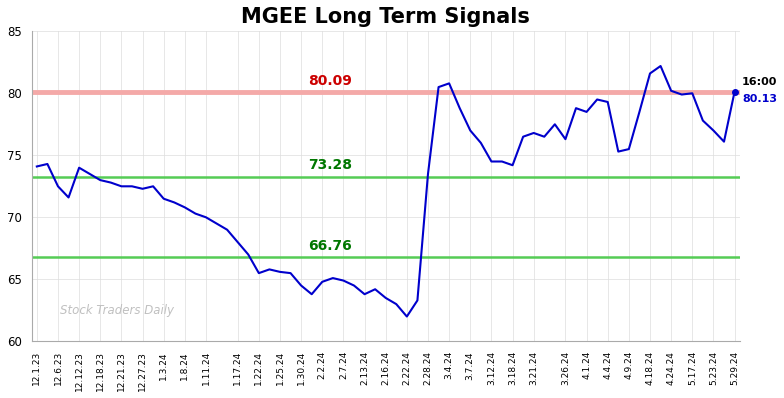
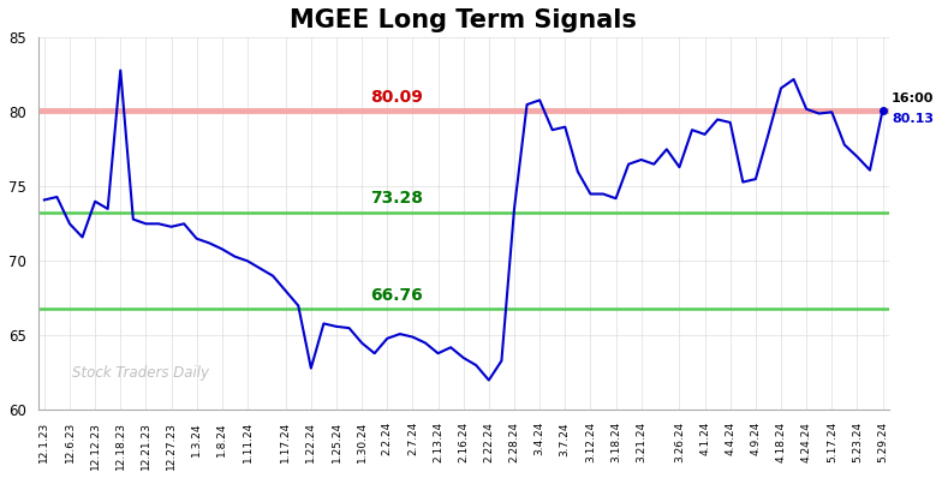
12.18.23: 73.0 -> 82.8
1.22.24: 65.5 -> 62.8
3.7.24: 77.0 -> 79.0
